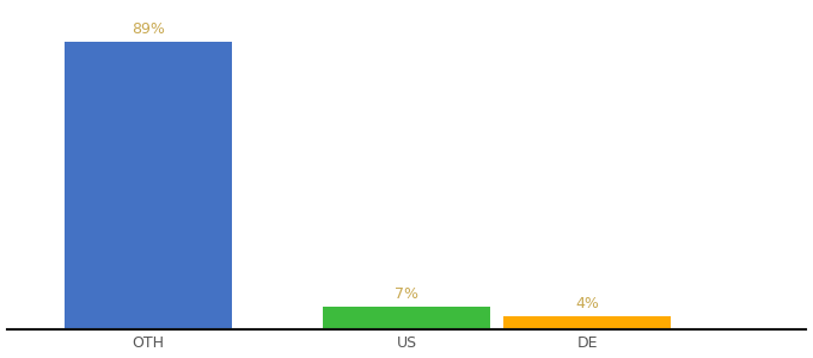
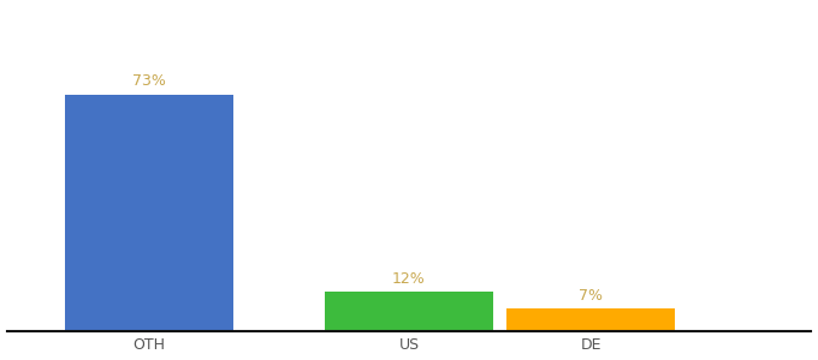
OTH: 89% -> 73%
US: 7% -> 12%
DE: 4% -> 7%
